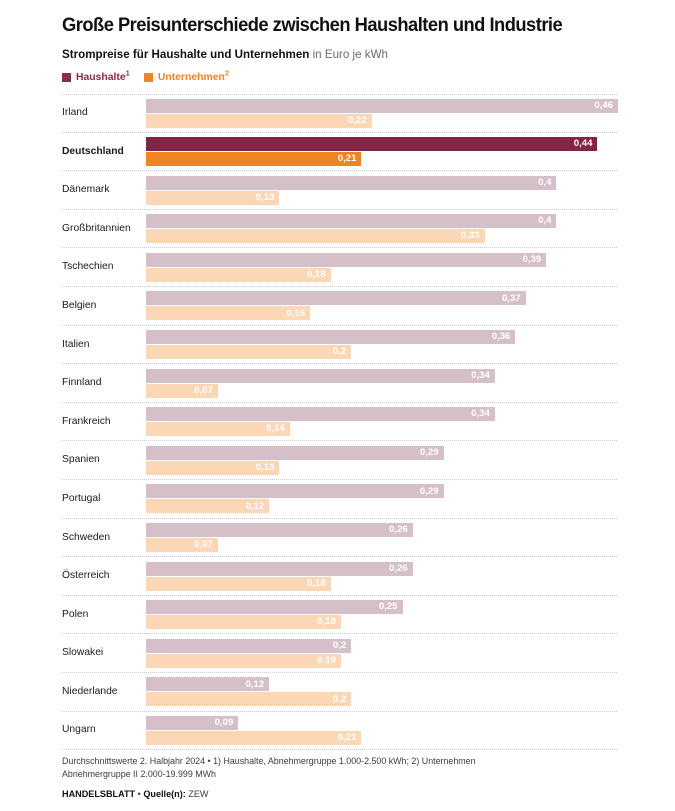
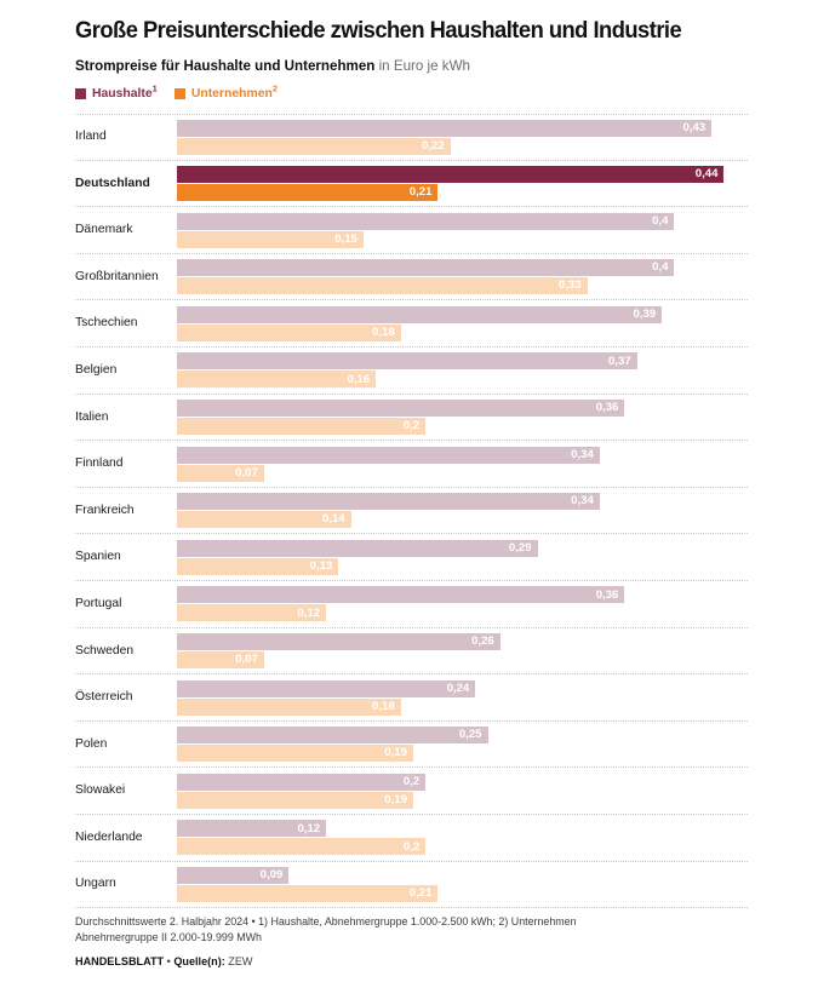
Haushalte/Irland: 0,46 -> 0,43
Unternehmen/Dänemark: 0,13 -> 0,15
Haushalte/Portugal: 0,29 -> 0,36
Haushalte/Österreich: 0,26 -> 0,24
